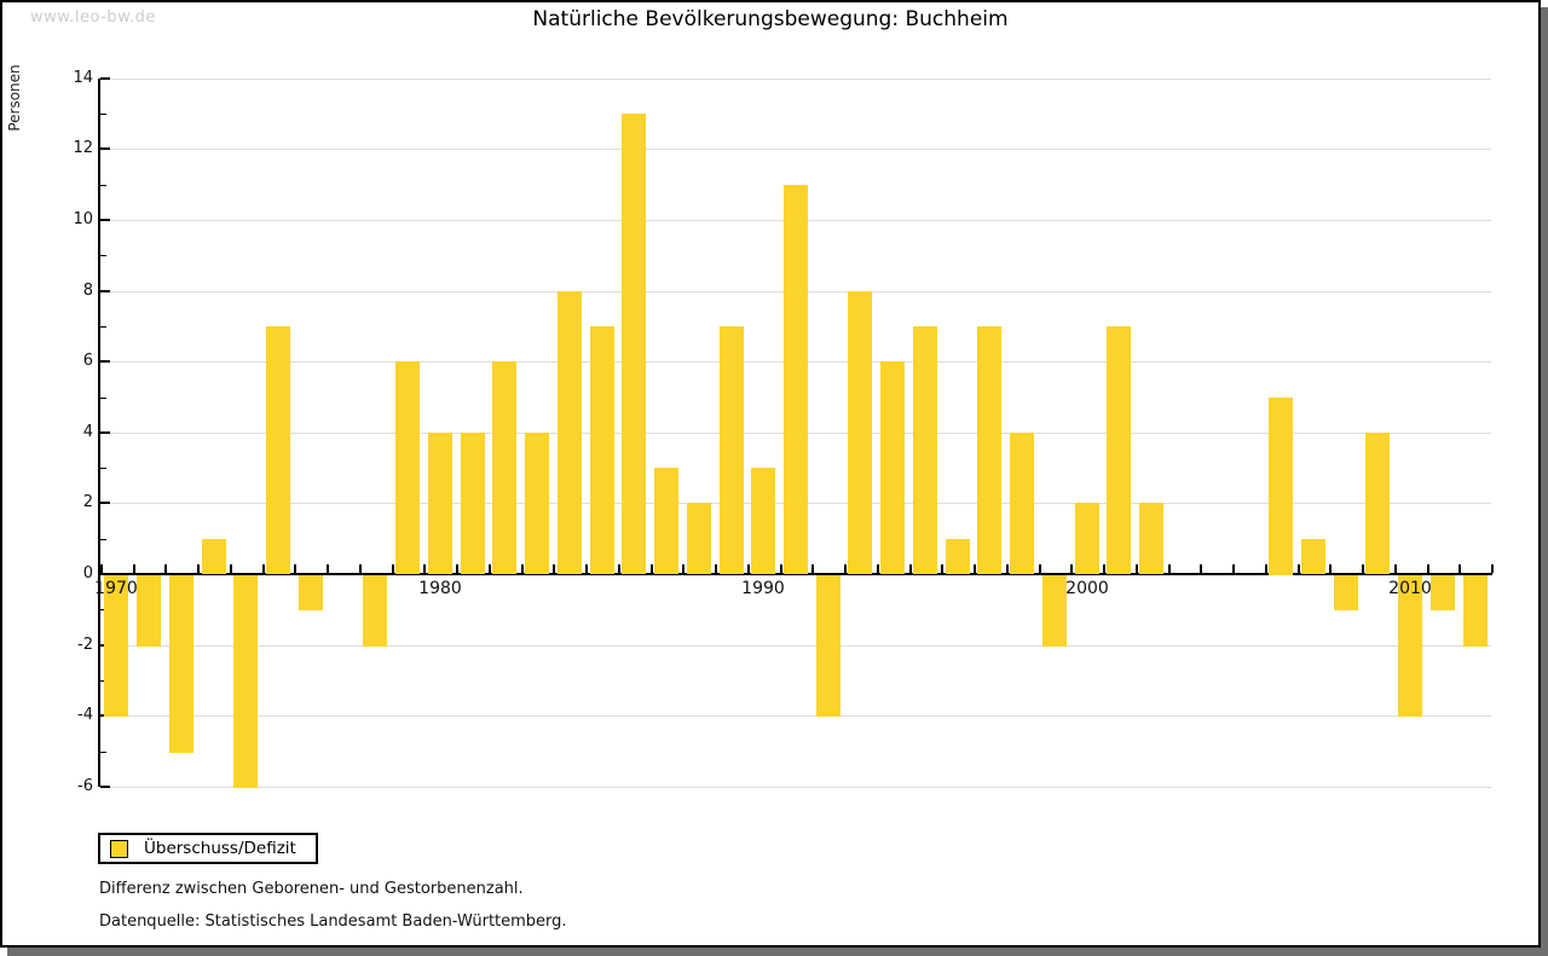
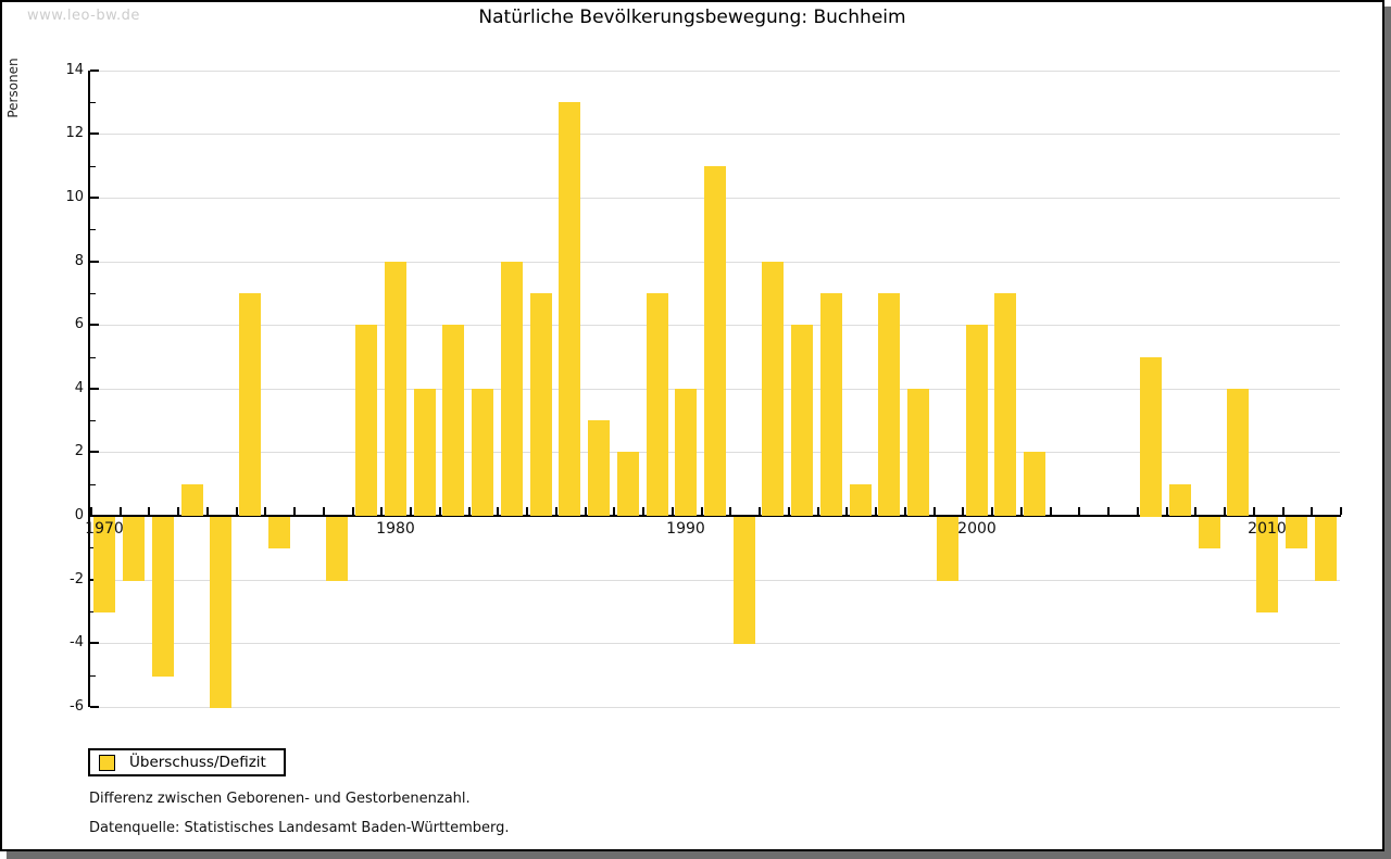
1970: -4 -> -3
1980: 4 -> 8
1990: 3 -> 4
2000: 2 -> 6
2010: -4 -> -3
